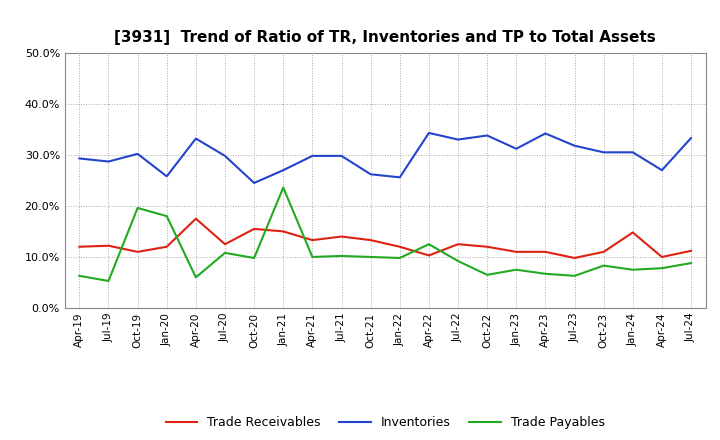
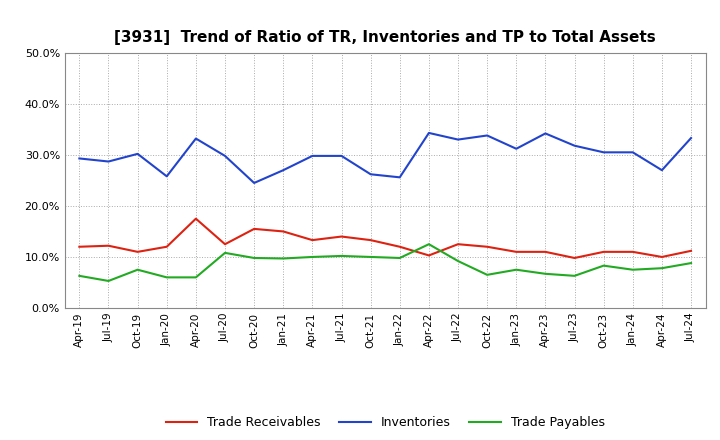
Trade Payables/Oct-19: 19.6% -> 7.5%
Trade Payables/Jan-20: 18.0% -> 6.0%
Trade Payables/Jan-21: 23.6% -> 9.7%
Trade Receivables/Jan-24: 14.8% -> 11.0%
